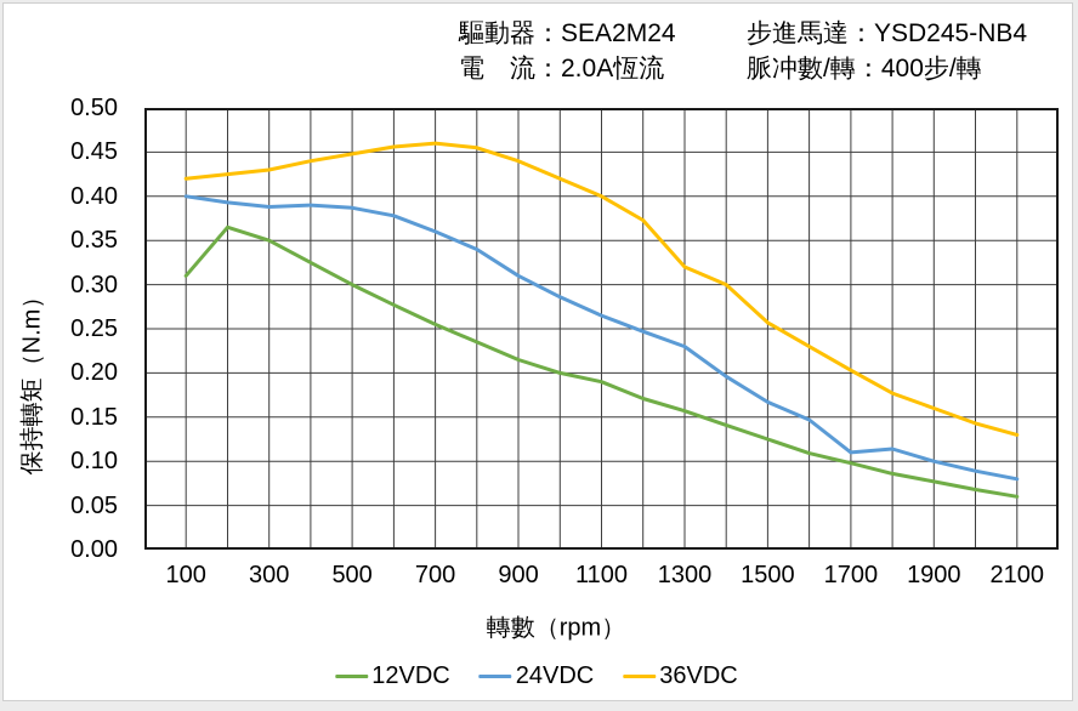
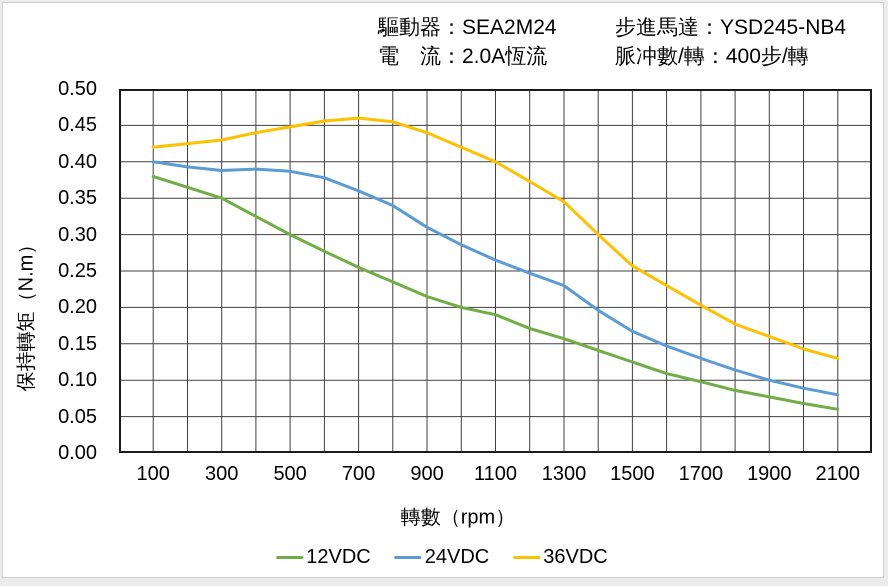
12VDC/100: 0.31 -> 0.38
36VDC/1300: 0.32 -> 0.34
24VDC/1700: 0.11 -> 0.13
